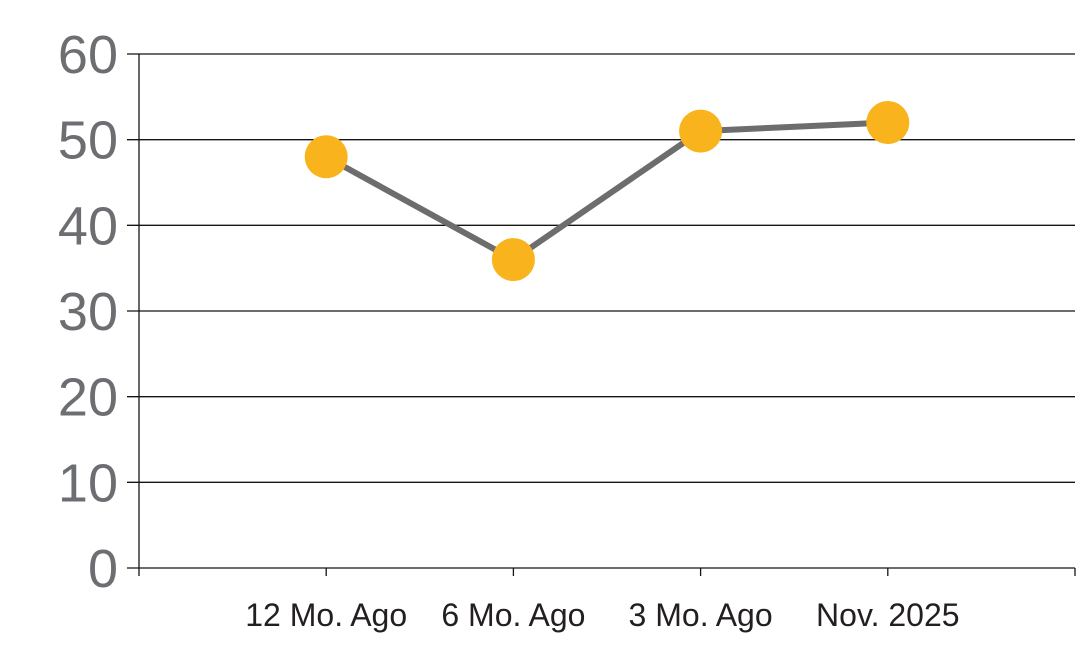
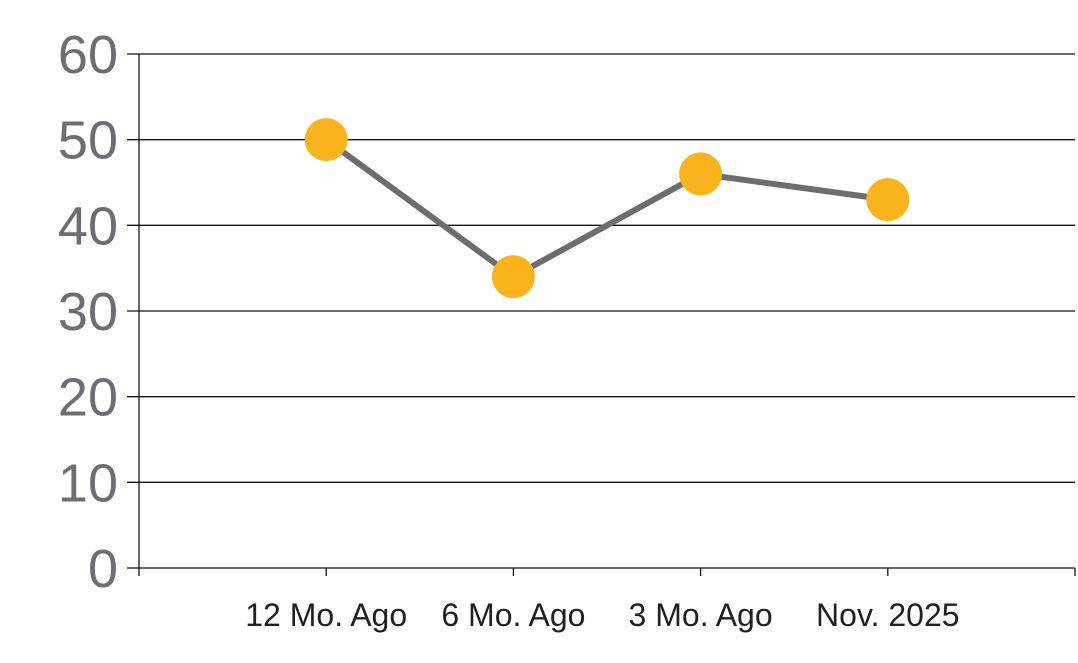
12 Mo. Ago: 48 -> 50
6 Mo. Ago: 36 -> 34
3 Mo. Ago: 51 -> 46
Nov. 2025: 52 -> 43
